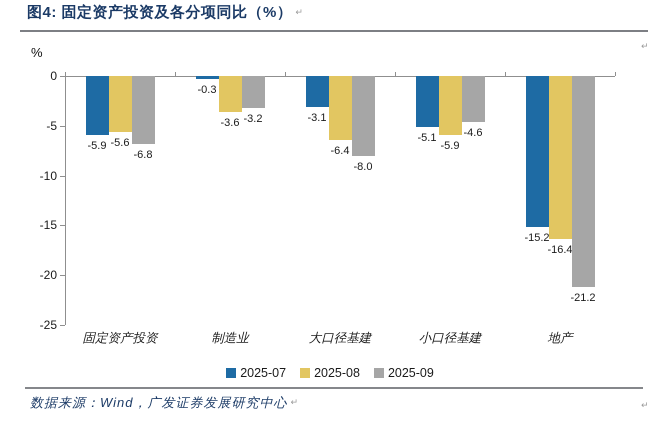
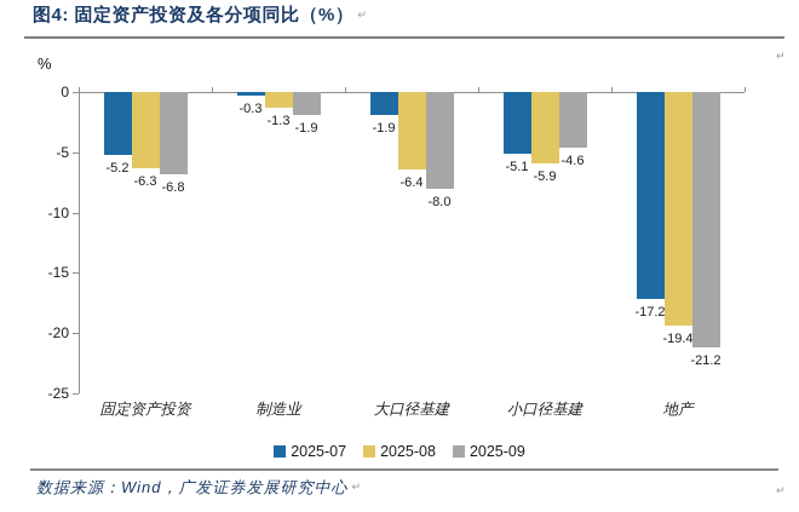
2025-07/固定资产投资: -5.9 -> -5.2
2025-08/固定资产投资: -5.6 -> -6.3
2025-08/制造业: -3.6 -> -1.3
2025-09/制造业: -3.2 -> -1.9
2025-07/大口径基建: -3.1 -> -1.9
2025-07/地产: -15.2 -> -17.2
2025-08/地产: -16.4 -> -19.4
